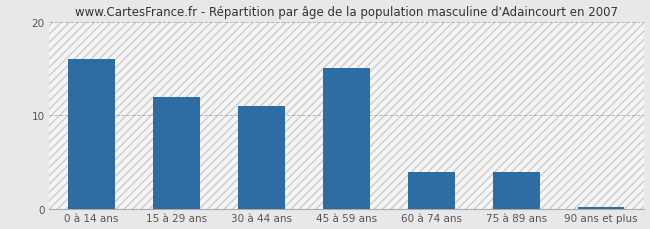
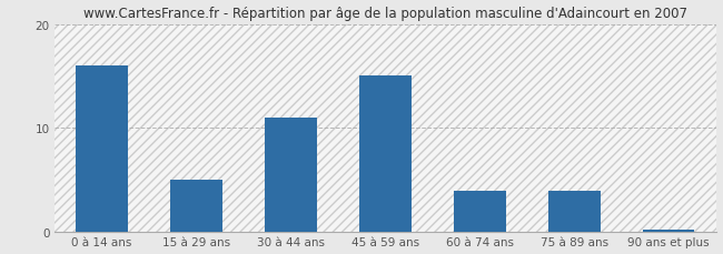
15 à 29 ans: 12.0 -> 5.0
